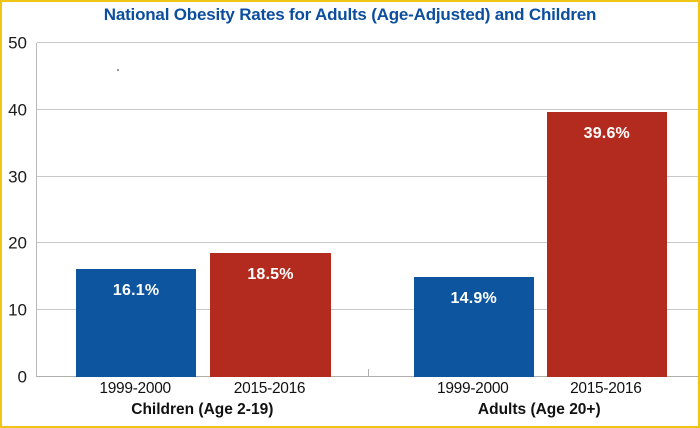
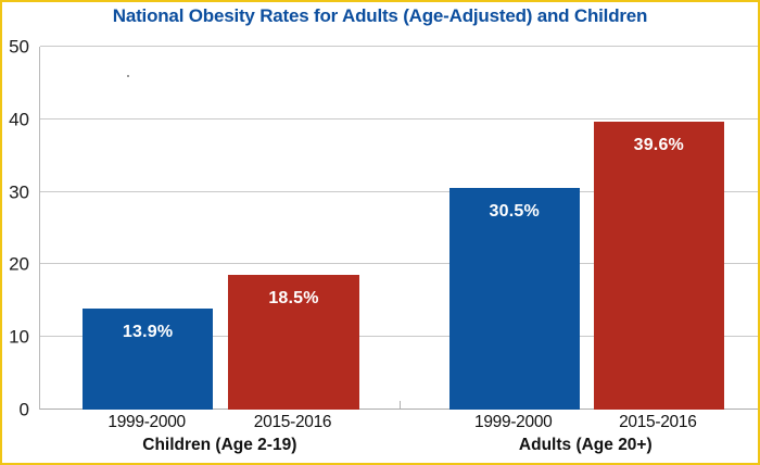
1999-2000/Children (Age 2-19): 16.1% -> 13.9%
1999-2000/Adults (Age 20+): 14.9% -> 30.5%
